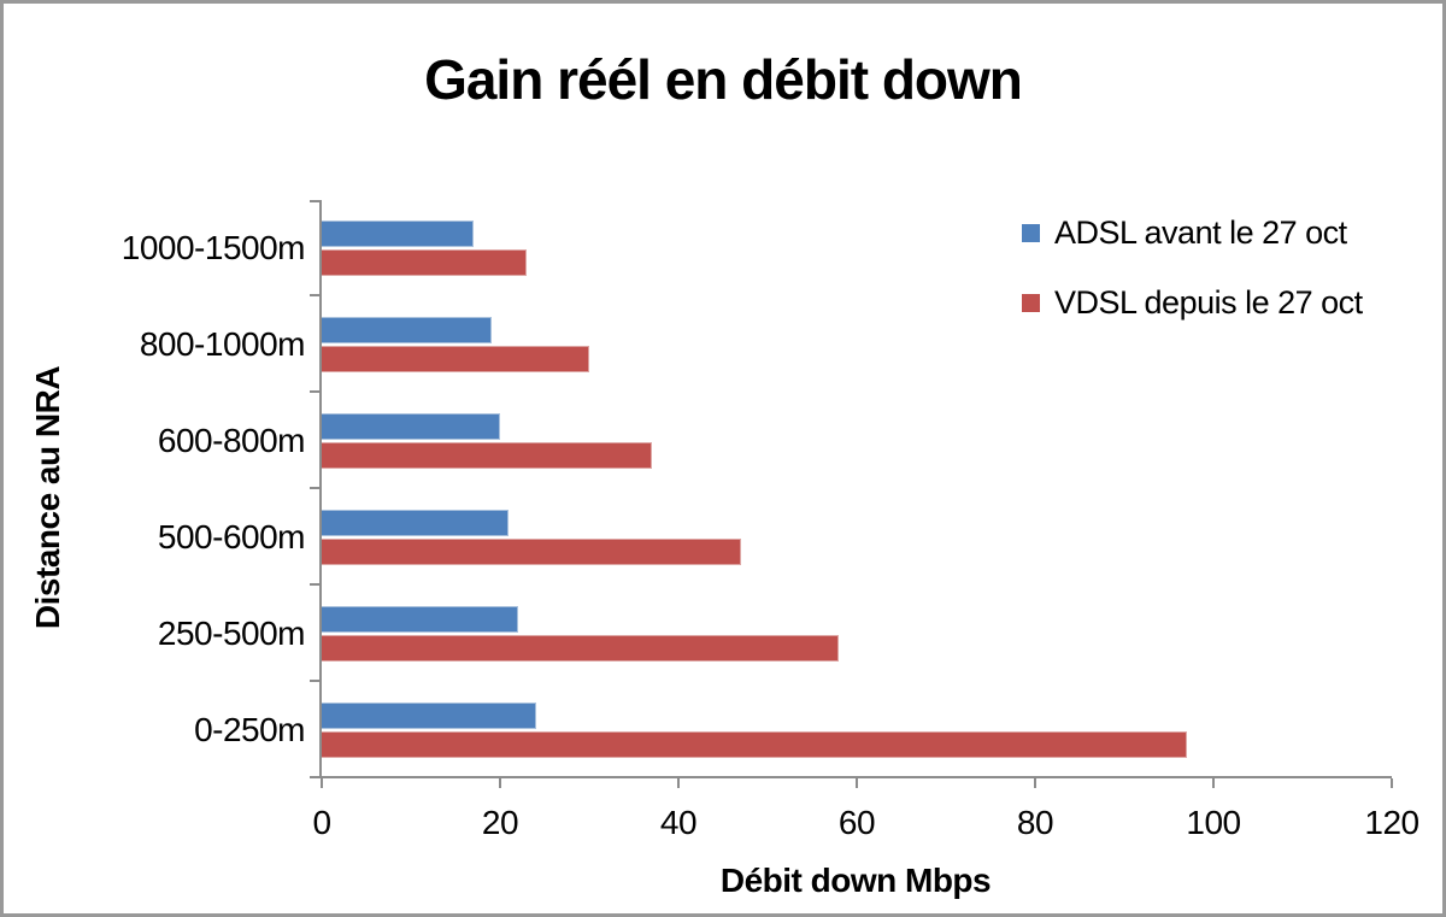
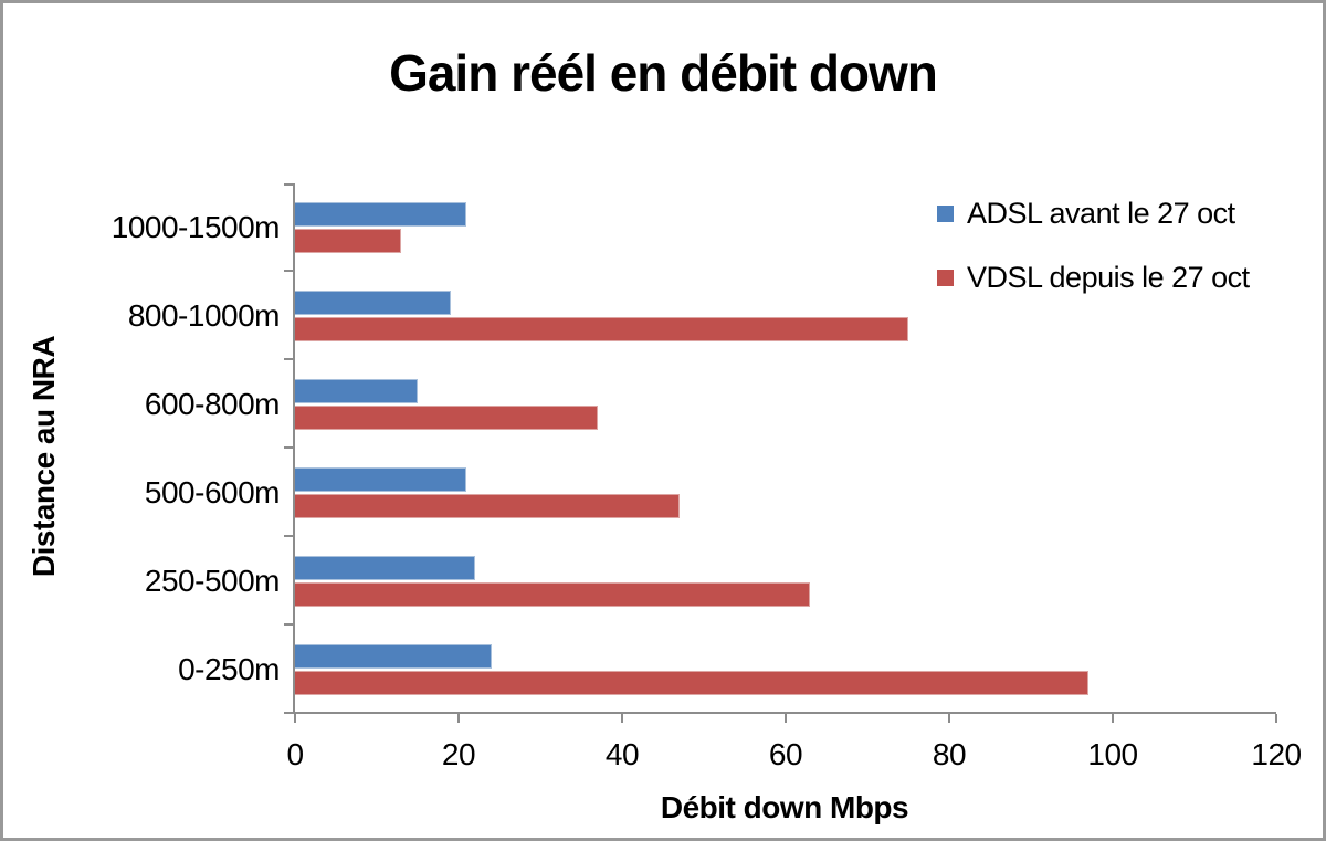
ADSL avant le 27 oct/1000-1500m: 17 -> 21
VDSL depuis le 27 oct/1000-1500m: 23 -> 13
VDSL depuis le 27 oct/800-1000m: 30 -> 75
ADSL avant le 27 oct/600-800m: 20 -> 15
VDSL depuis le 27 oct/250-500m: 58 -> 63
